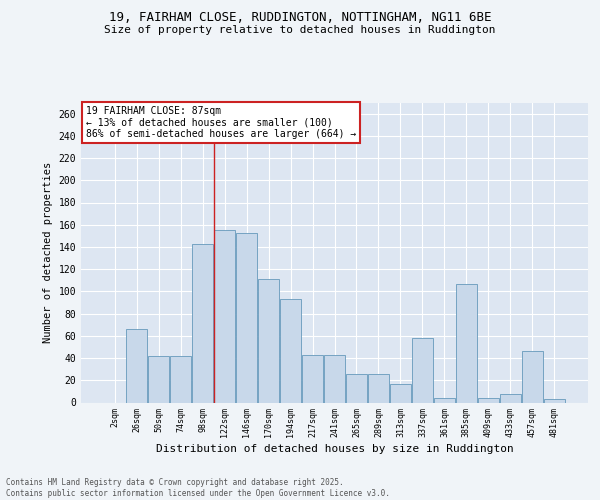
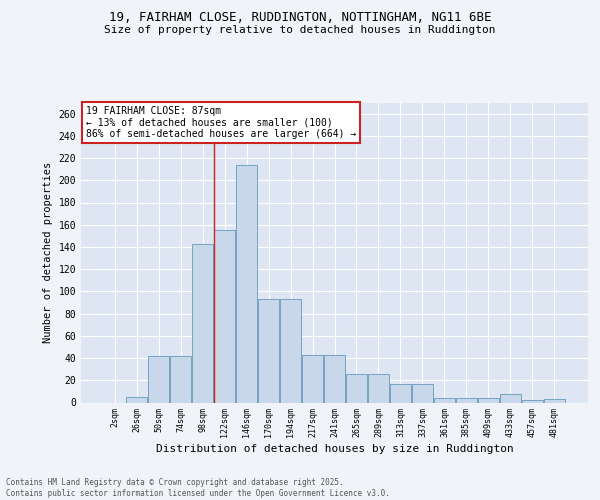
26sqm: 66 -> 5
146sqm: 153 -> 214
170sqm: 111 -> 93
337sqm: 58 -> 17
385sqm: 107 -> 4
457sqm: 46 -> 2
